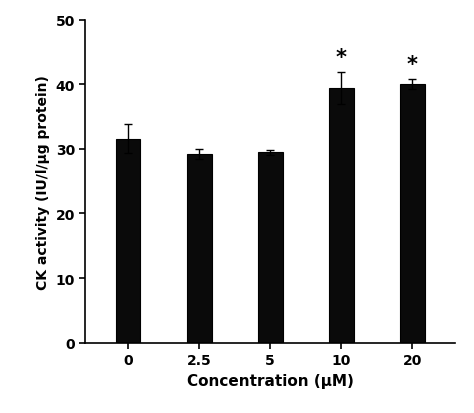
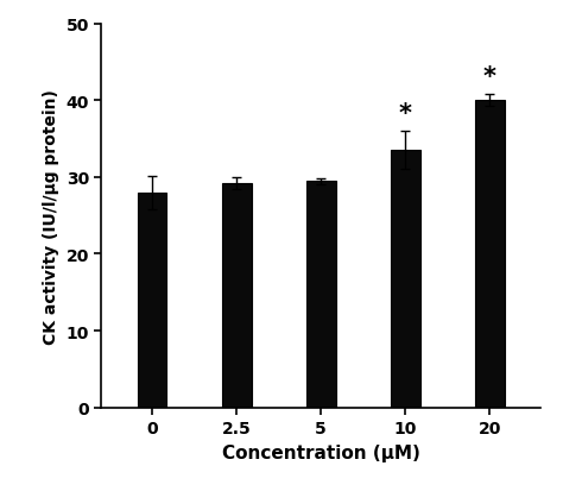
0: 31.6 -> 28.0
10: 39.4 -> 33.5
